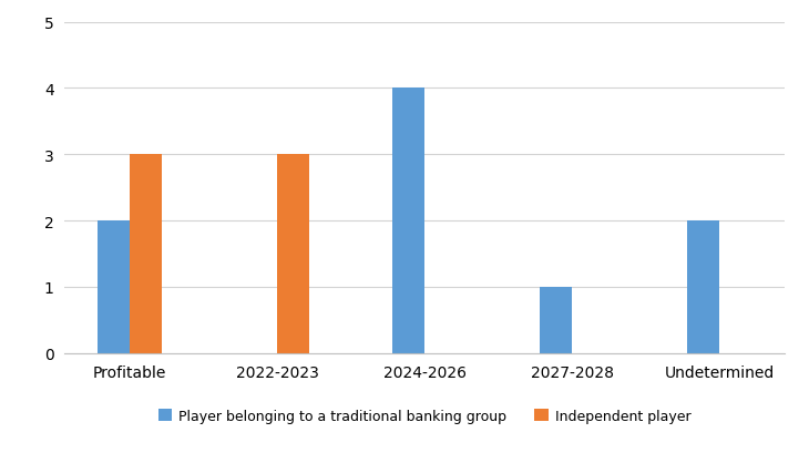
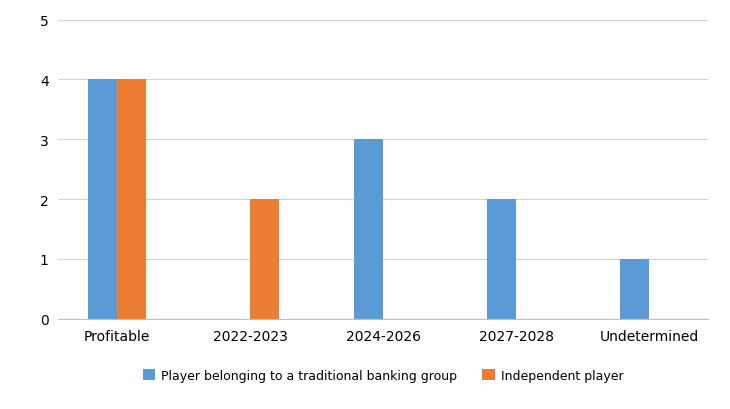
Player belonging to a traditional banking group/Profitable: 2 -> 4
Independent player/Profitable: 3 -> 4
Independent player/2022-2023: 3 -> 2
Player belonging to a traditional banking group/2024-2026: 4 -> 3
Player belonging to a traditional banking group/2027-2028: 1 -> 2
Player belonging to a traditional banking group/Undetermined: 2 -> 1
